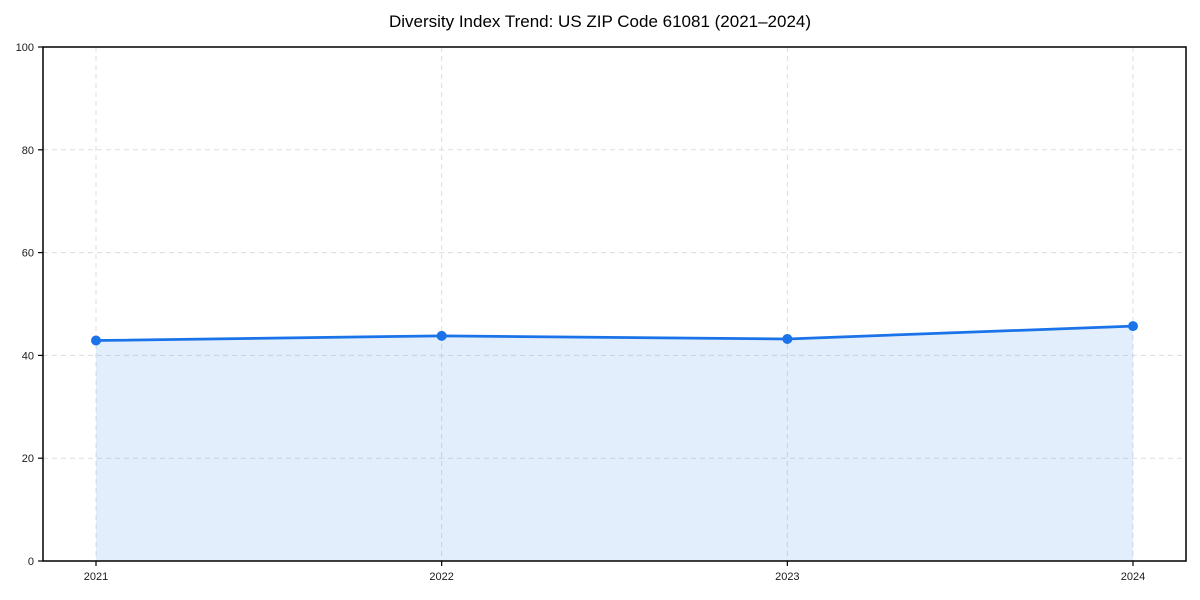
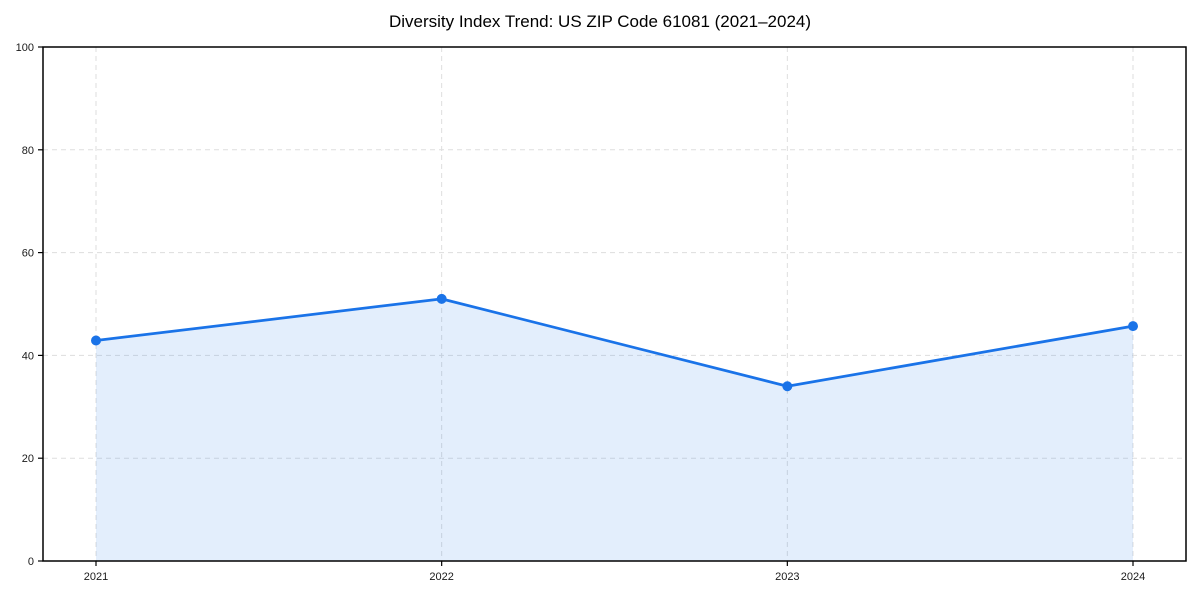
2022: 44 -> 51
2023: 43 -> 34
